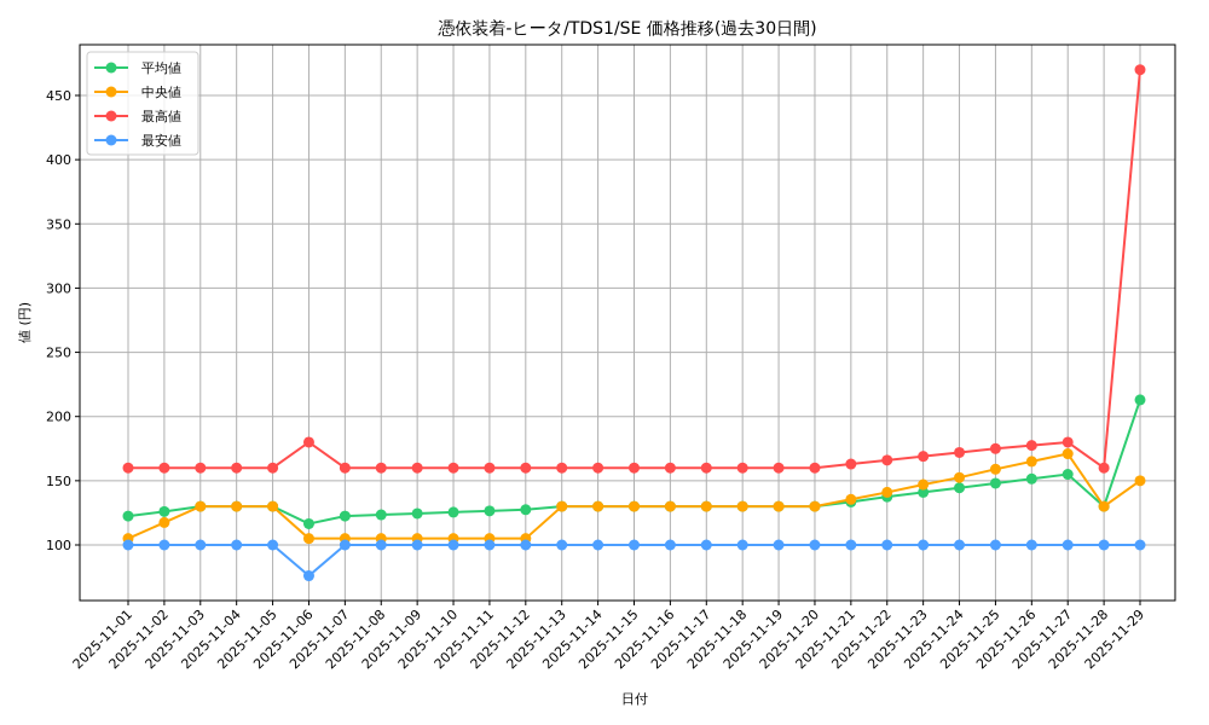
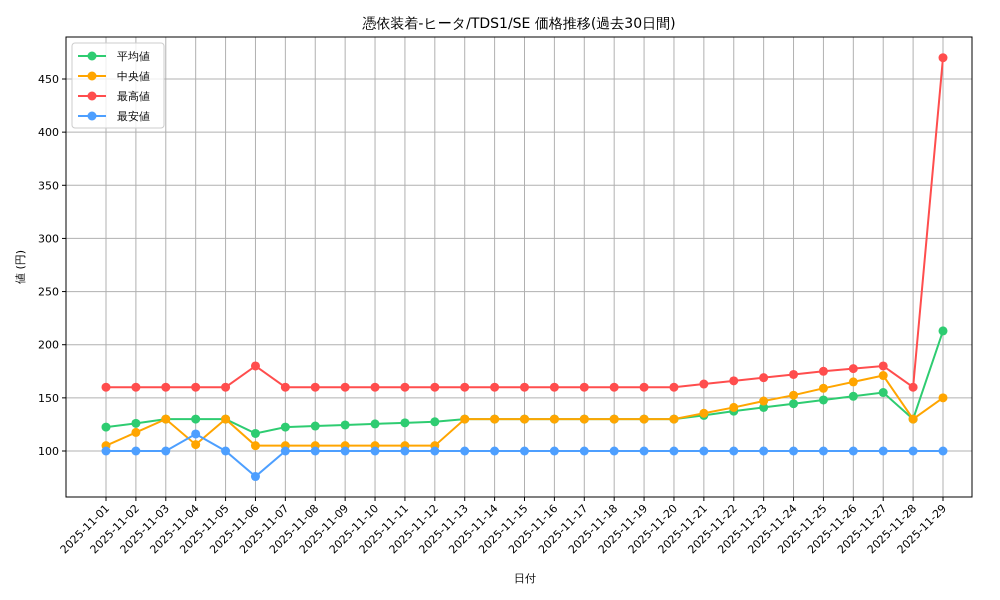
中央値/2025-11-04: 130 -> 106
最安値/2025-11-04: 100 -> 116
